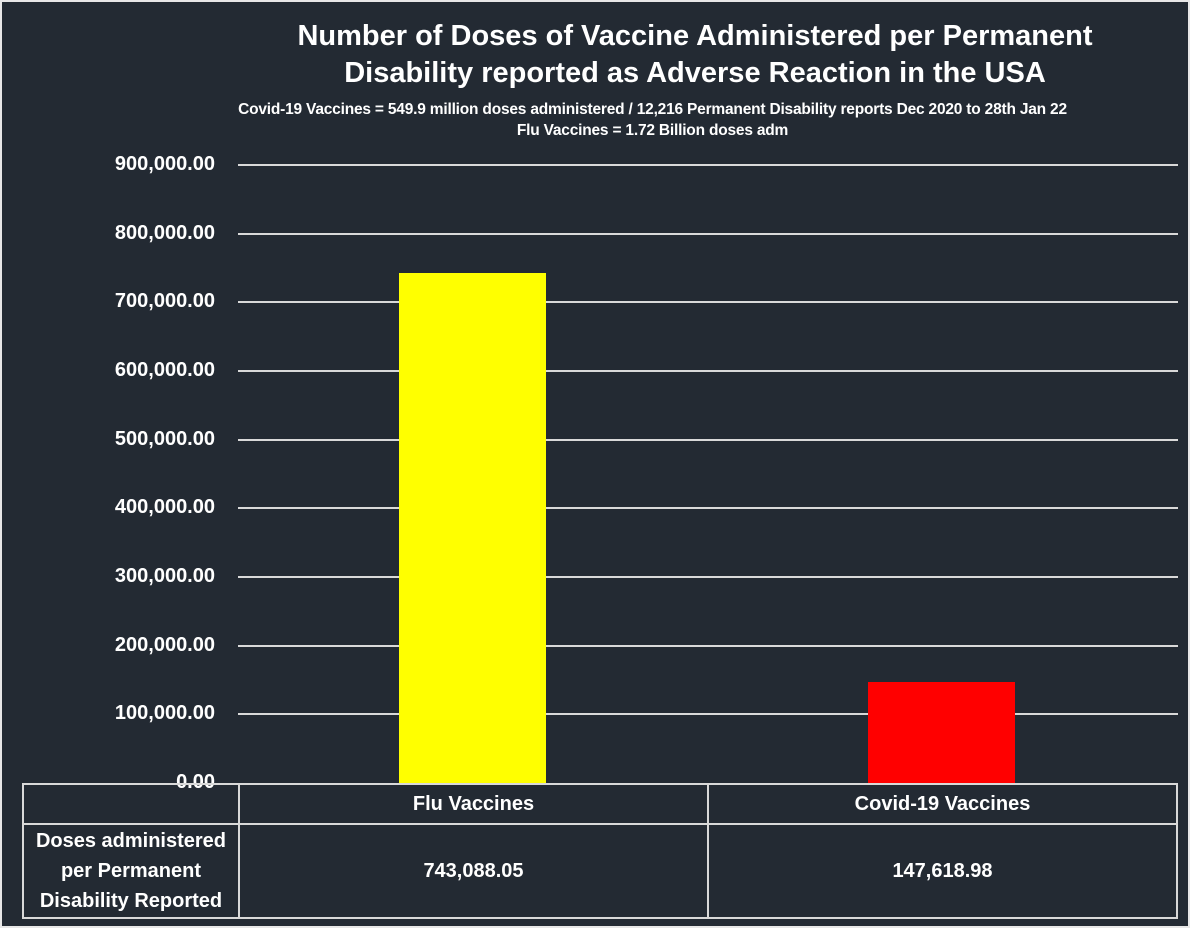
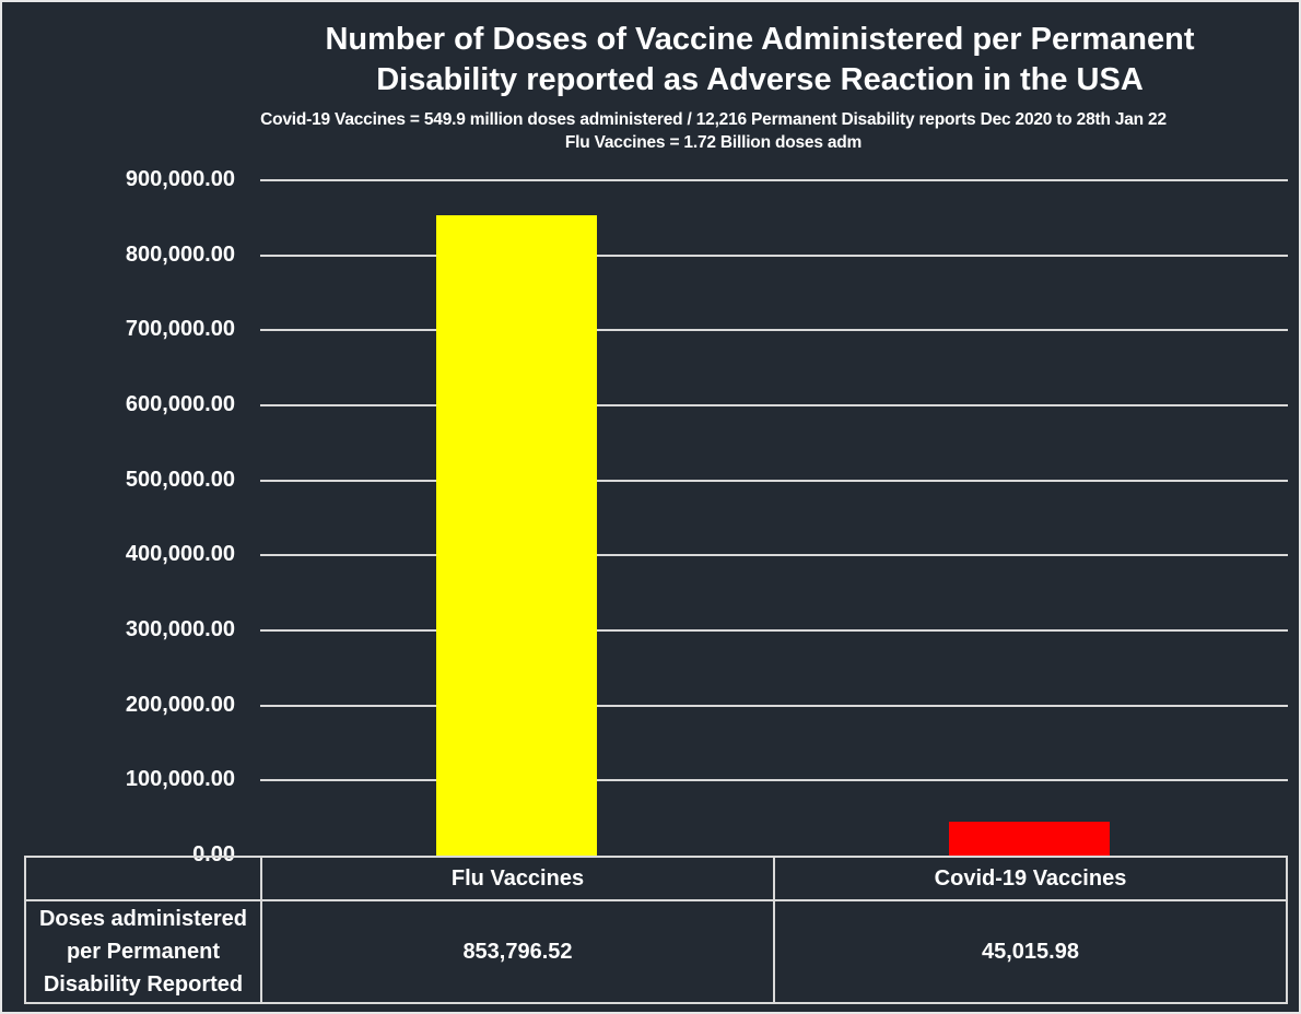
Flu Vaccines: 743,088.05 -> 853,796.52
Covid-19 Vaccines: 147,618.98 -> 45,015.98
